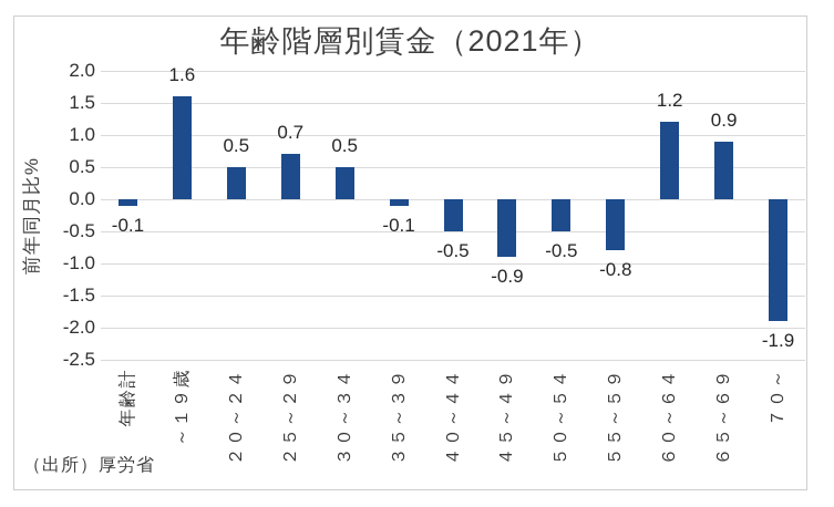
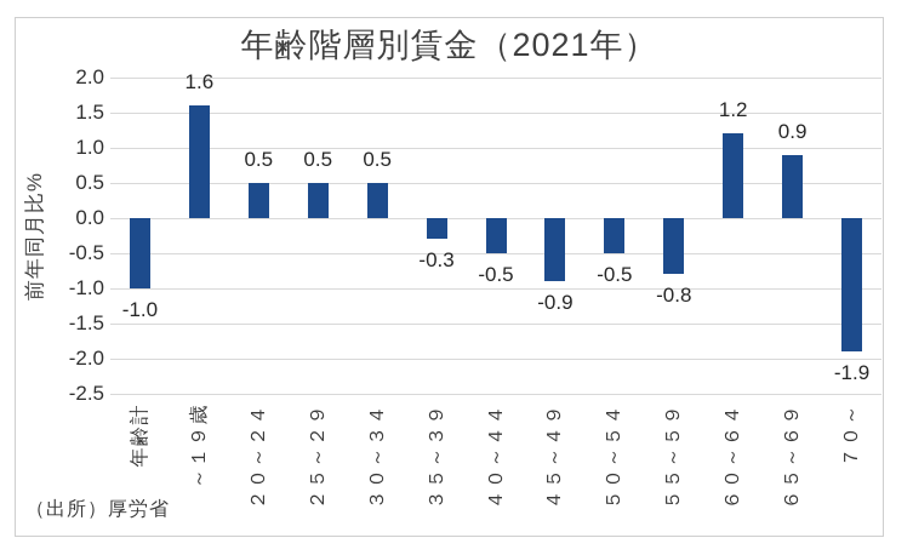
年齢計: -0.1 -> -1.0
２５～２９: 0.7 -> 0.5
３５～３９: -0.1 -> -0.3
